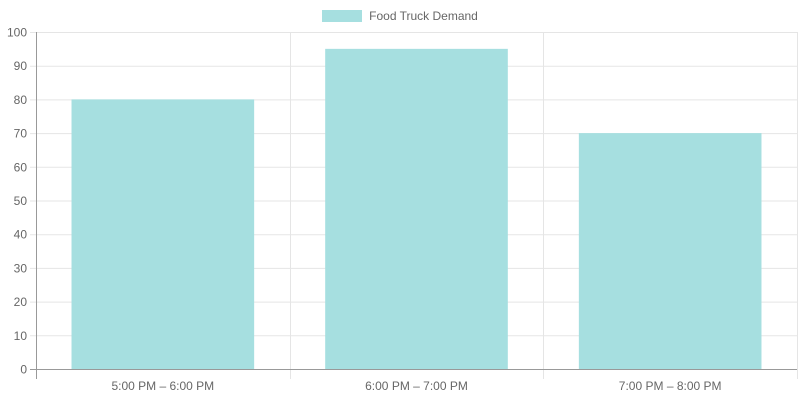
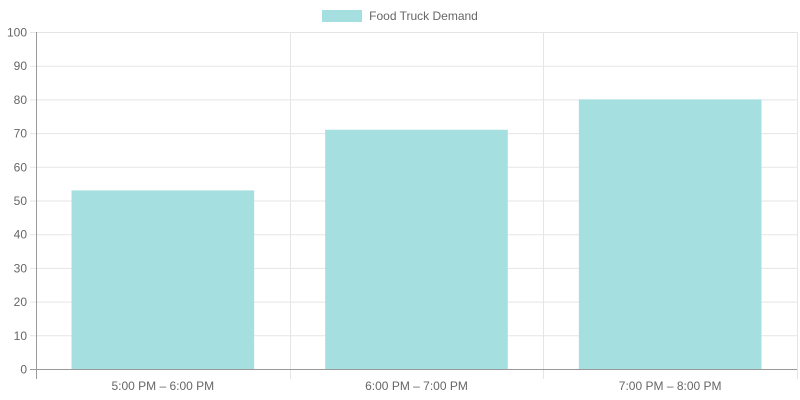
5:00 PM – 6:00 PM: 80 -> 53
6:00 PM – 7:00 PM: 95 -> 71
7:00 PM – 8:00 PM: 70 -> 80
